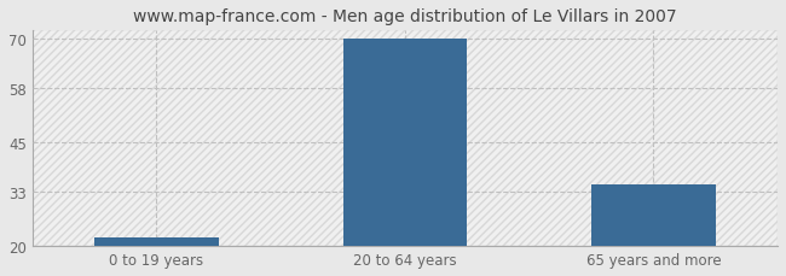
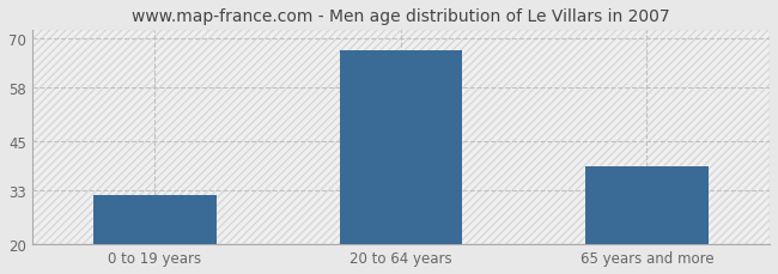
0 to 19 years: 22 -> 32
20 to 64 years: 70 -> 67
65 years and more: 35 -> 39
